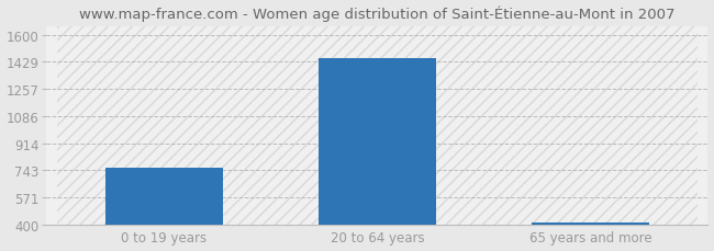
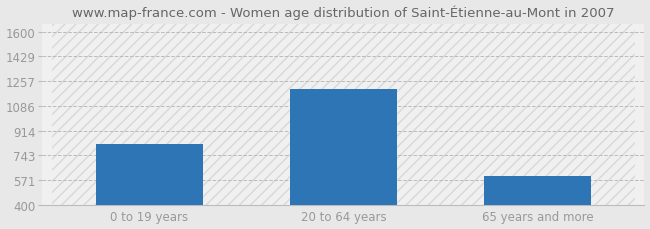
0 to 19 years: 760 -> 820
20 to 64 years: 1450 -> 1200
65 years and more: 410 -> 600
